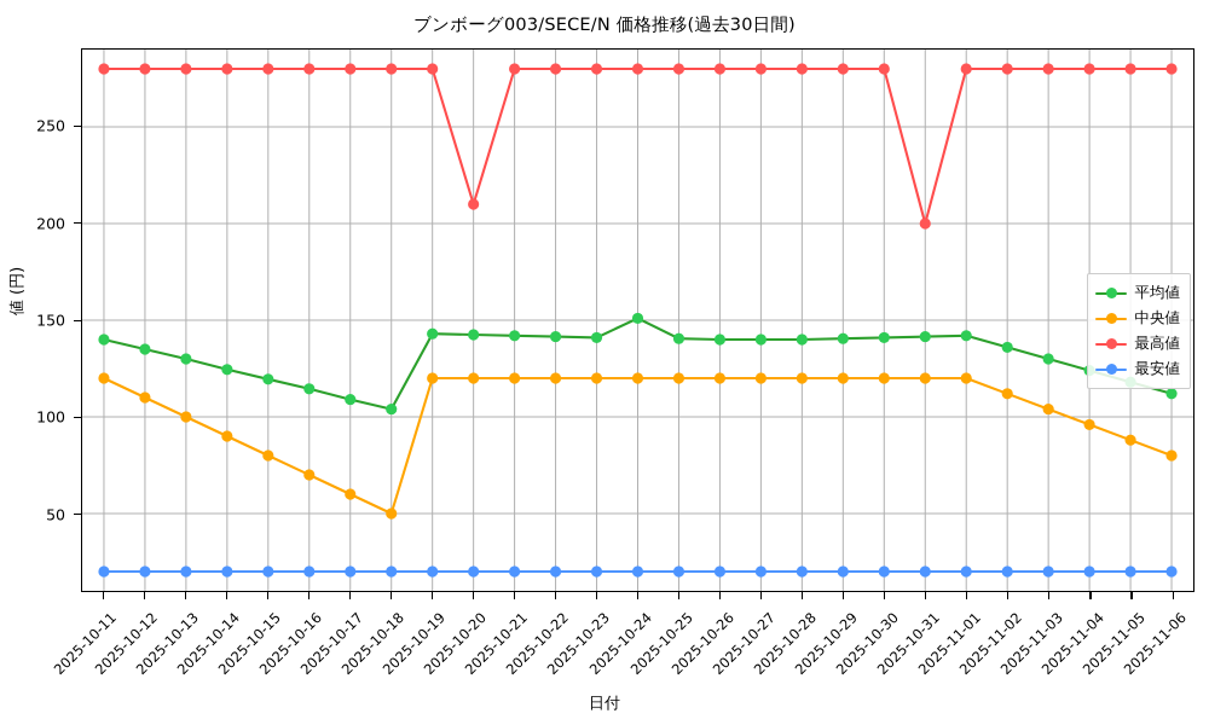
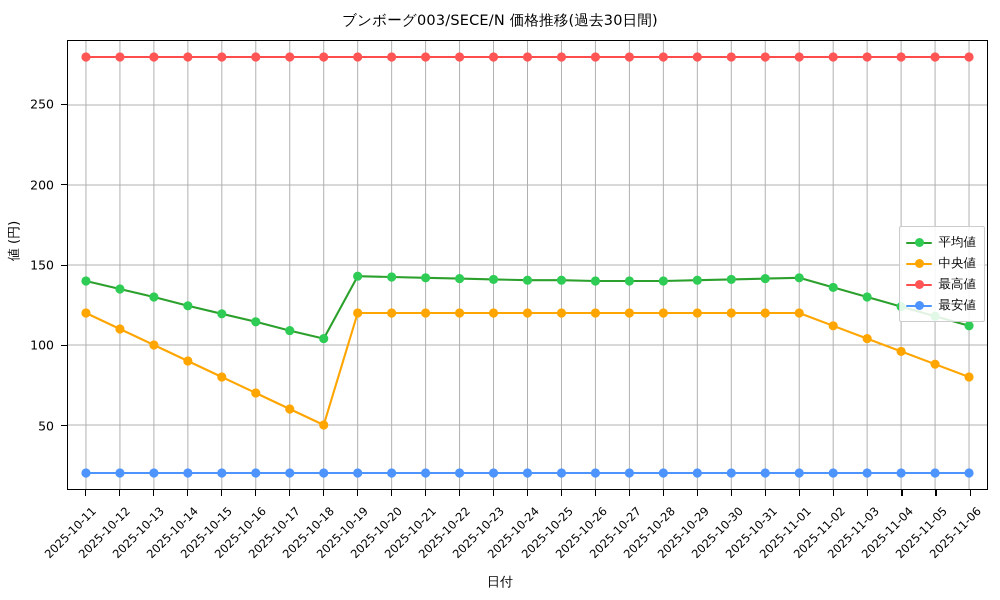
最高値/2025-10-20: 210 -> 280
平均値/2025-10-24: 151 -> 140
最高値/2025-10-31: 200 -> 280
